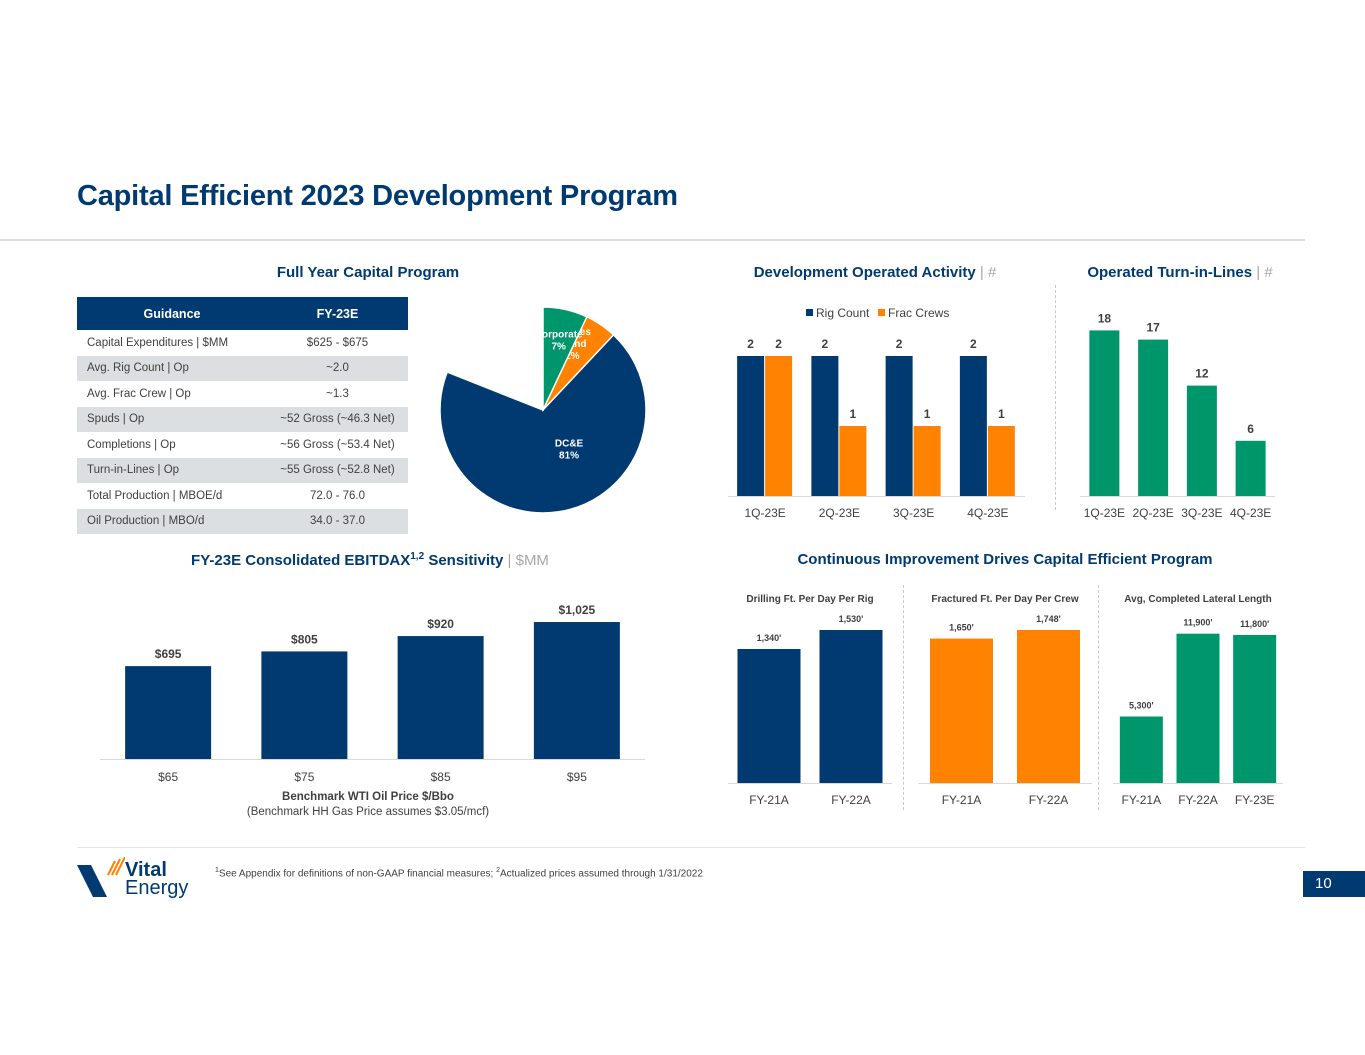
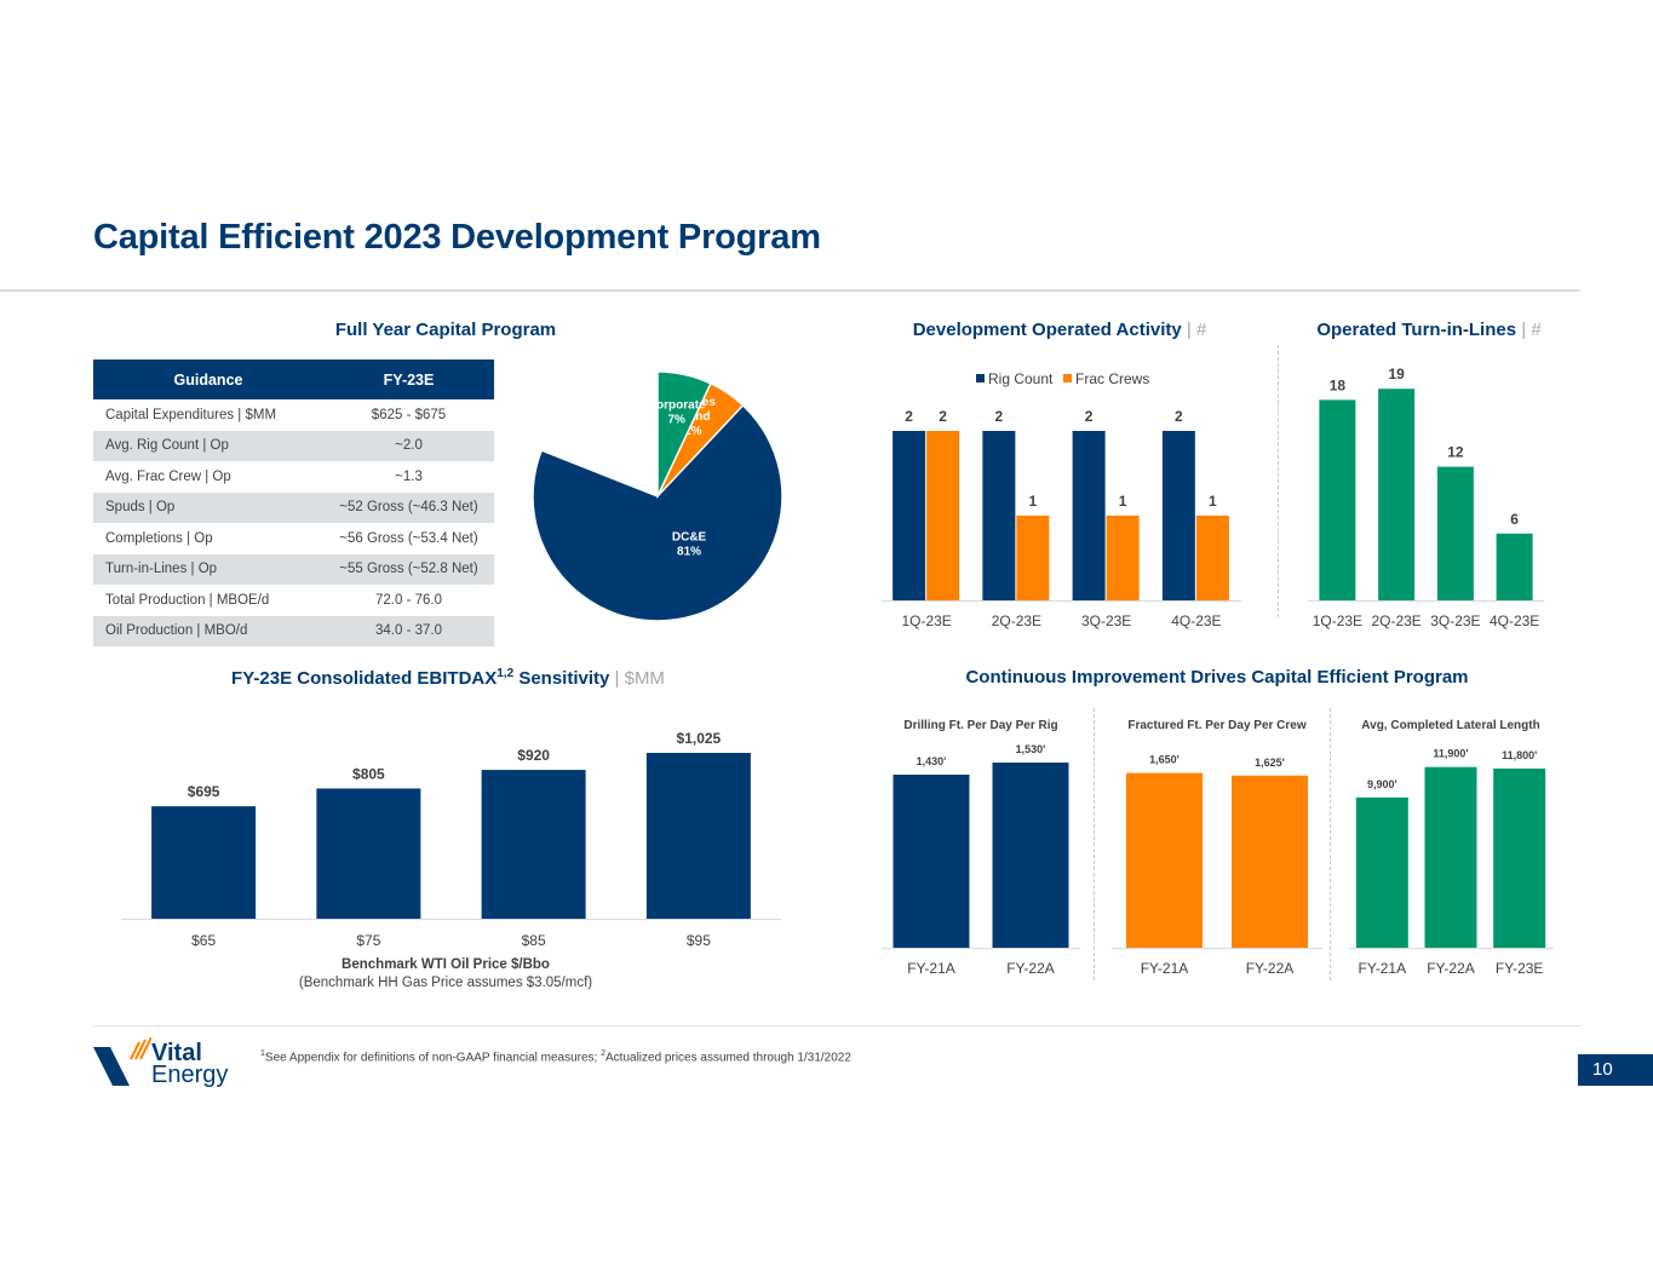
Operated Turn-in-Lines/2Q-23E: 17 -> 19
Drilling Ft. Per Day Per Rig/FY-21A: 1,340 -> 1,430
Fractured Ft. Per Day Per Crew/FY-22A: 1,748 -> 1,625
Avg, Completed Lateral Length/FY-21A: 5,300 -> 9,900
